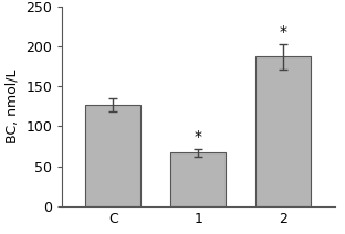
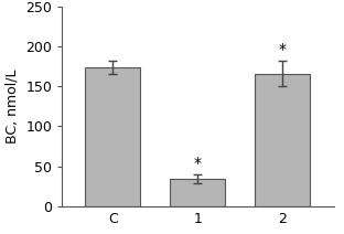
C: 127 -> 174
1: 67 -> 34
2: 188 -> 166
